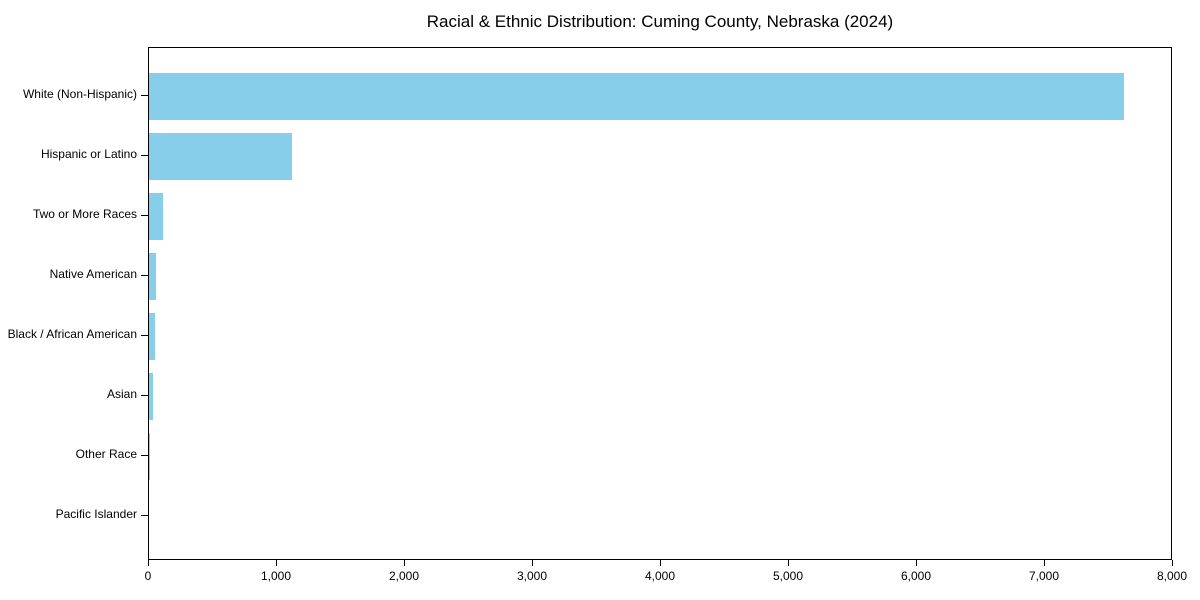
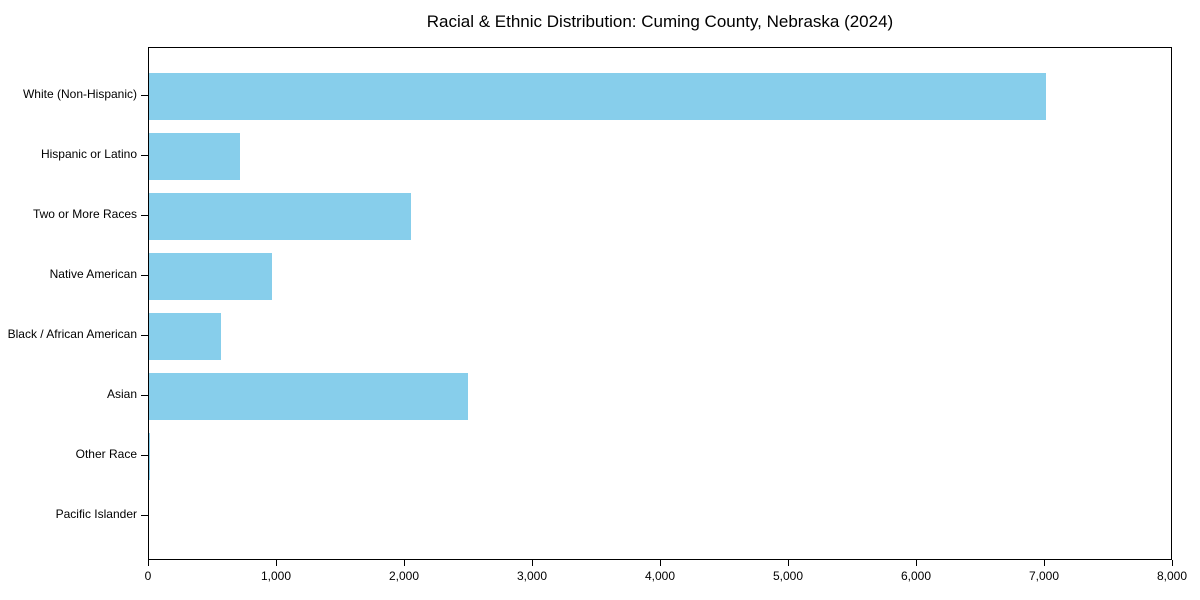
White (Non-Hispanic): 7620 -> 7010
Hispanic or Latino: 1120 -> 710
Two or More Races: 110 -> 2050
Native American: 60 -> 960
Black / African American: 40 -> 560
Asian: 40 -> 2490
